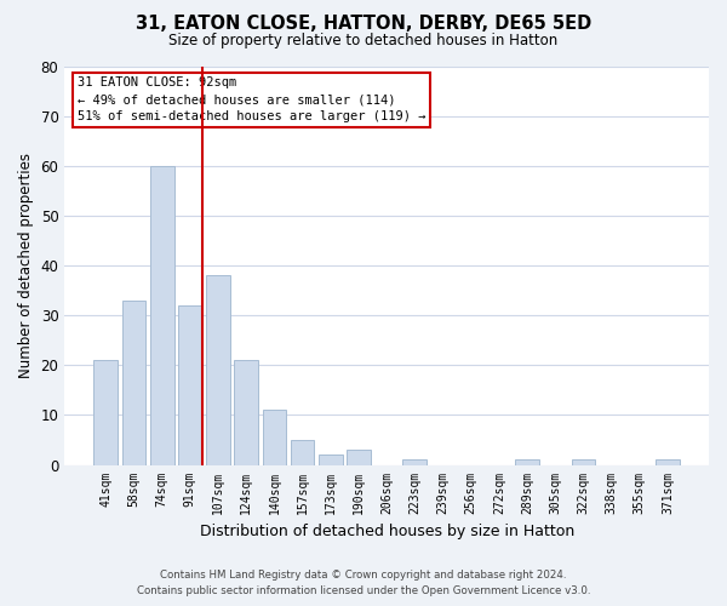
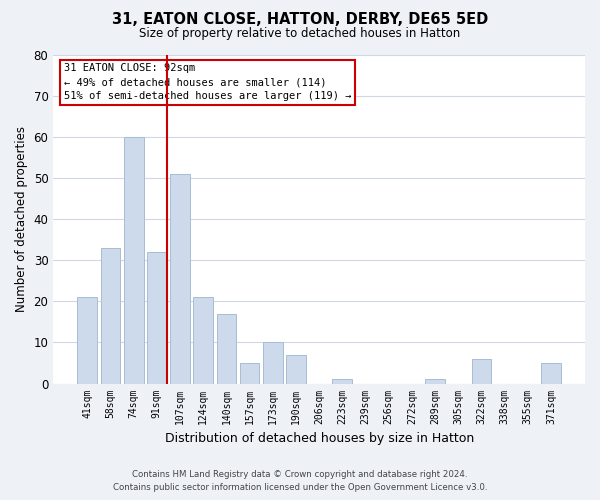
107sqm: 38 -> 51
140sqm: 11 -> 17
173sqm: 2 -> 10
190sqm: 3 -> 7
322sqm: 1 -> 6
371sqm: 1 -> 5
